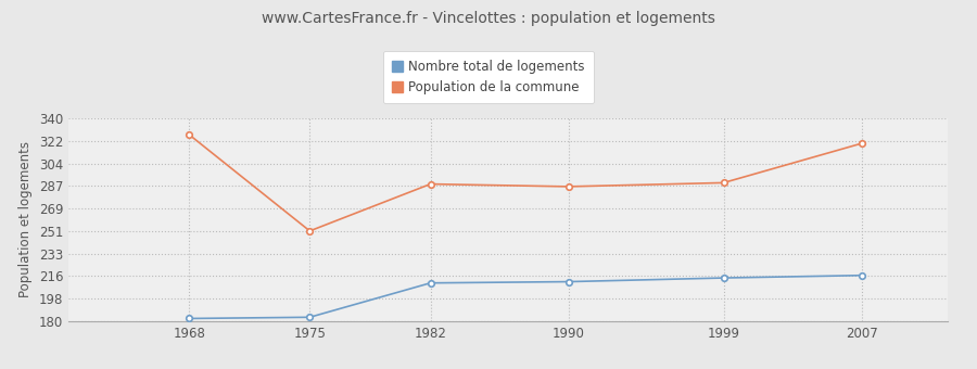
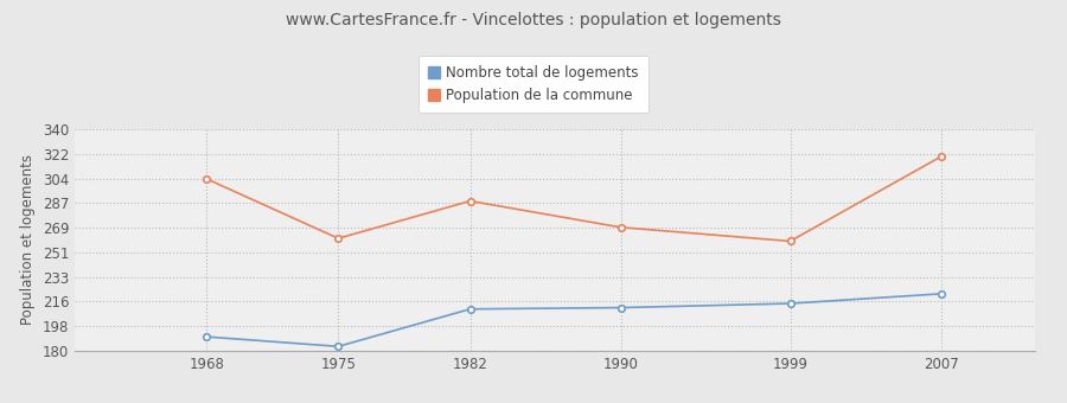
Nombre total de logements/1968: 182 -> 190
Population de la commune/1968: 327 -> 304
Population de la commune/1975: 251 -> 261
Population de la commune/1990: 286 -> 269
Population de la commune/1999: 289 -> 259
Nombre total de logements/2007: 216 -> 221
